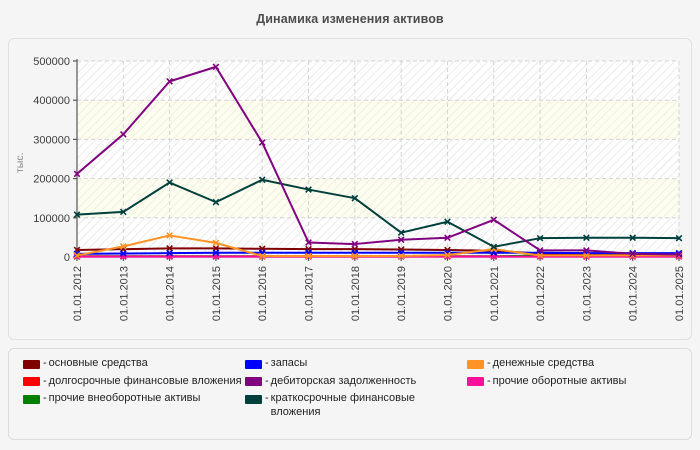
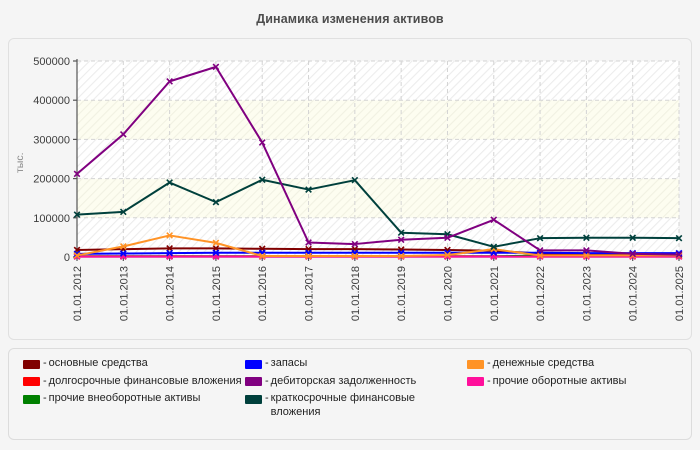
краткосрочные финансовые вложения/01.01.2018: 150000 -> 200000
краткосрочные финансовые вложения/01.01.2020: 90000 -> 60000
